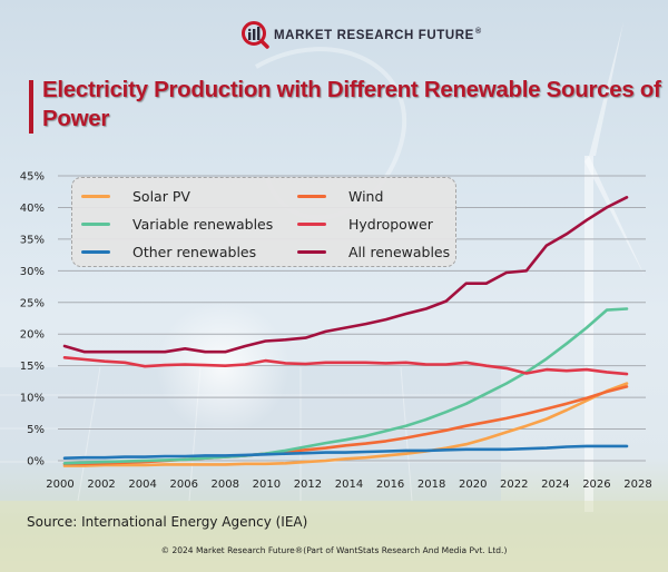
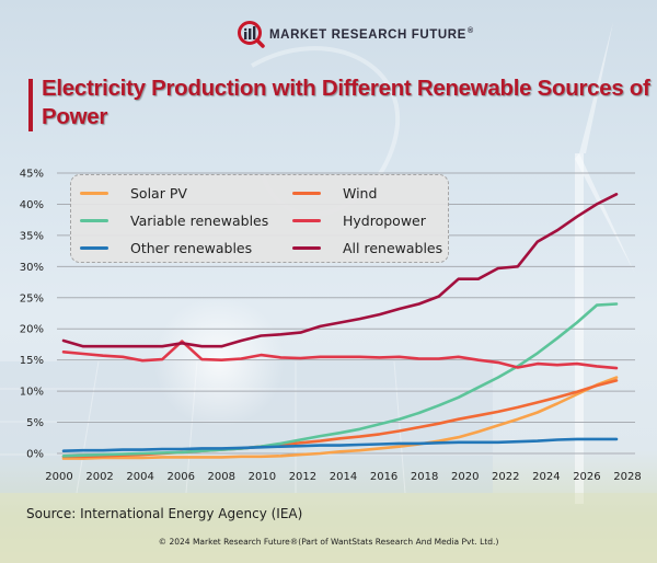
Hydropower/2006: 15% -> 18%
